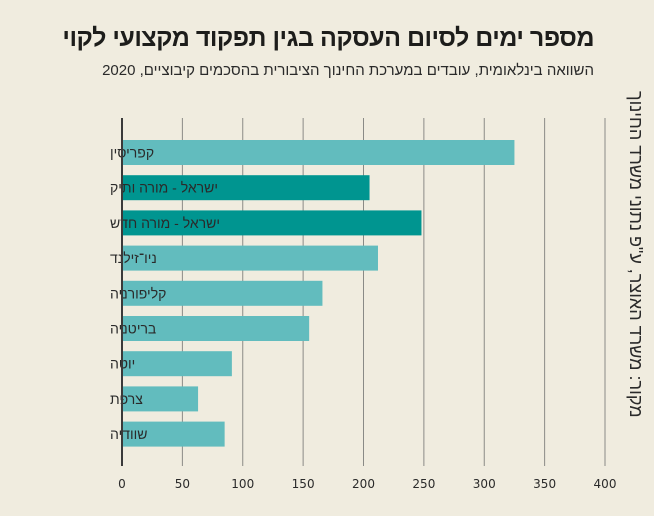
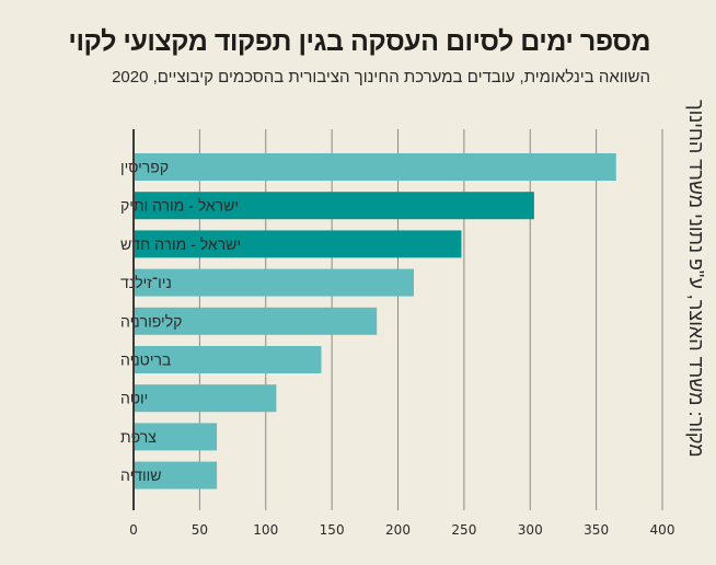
קפריסין: 325 -> 365
ישראל - מורה ותיק: 205 -> 303
קליפורניה: 166 -> 184
בריטניה: 155 -> 142
יוטה: 91 -> 108
שוודיה: 85 -> 63
